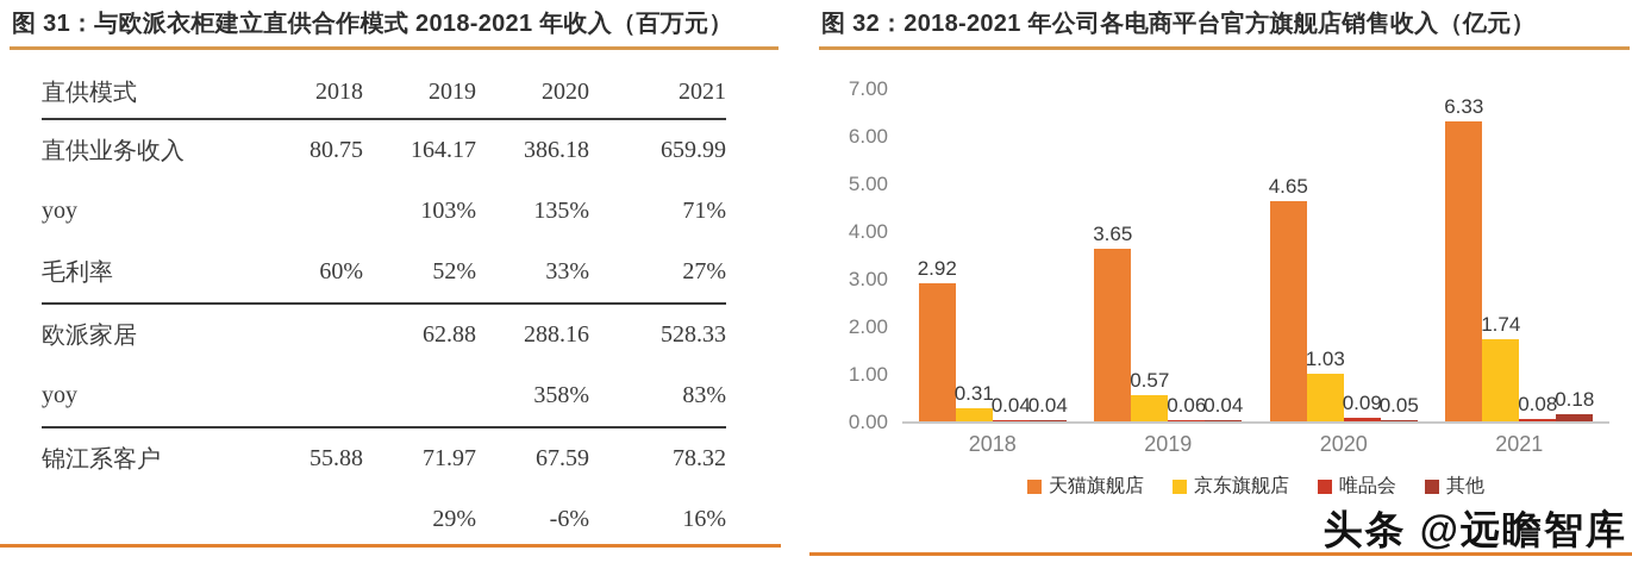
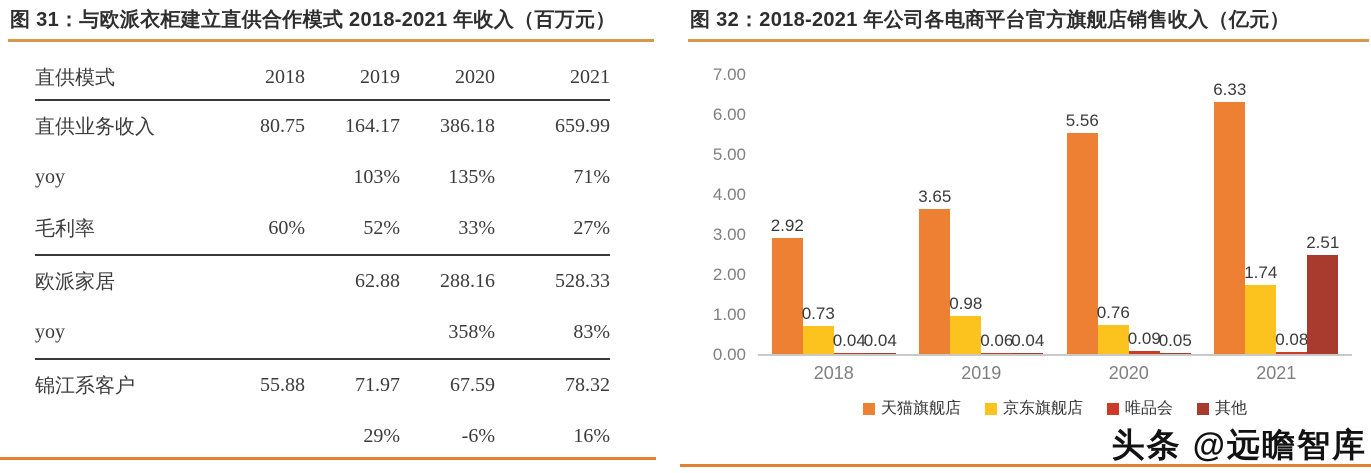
图 32：2018-2021 年公司各电商平台官方旗舰店销售收入（亿元）/京东旗舰店/2018: 0.31 -> 0.73
图 32：2018-2021 年公司各电商平台官方旗舰店销售收入（亿元）/京东旗舰店/2019: 0.57 -> 0.98
图 32：2018-2021 年公司各电商平台官方旗舰店销售收入（亿元）/天猫旗舰店/2020: 4.65 -> 5.56
图 32：2018-2021 年公司各电商平台官方旗舰店销售收入（亿元）/京东旗舰店/2020: 1.03 -> 0.76
图 32：2018-2021 年公司各电商平台官方旗舰店销售收入（亿元）/其他/2021: 0.18 -> 2.51
